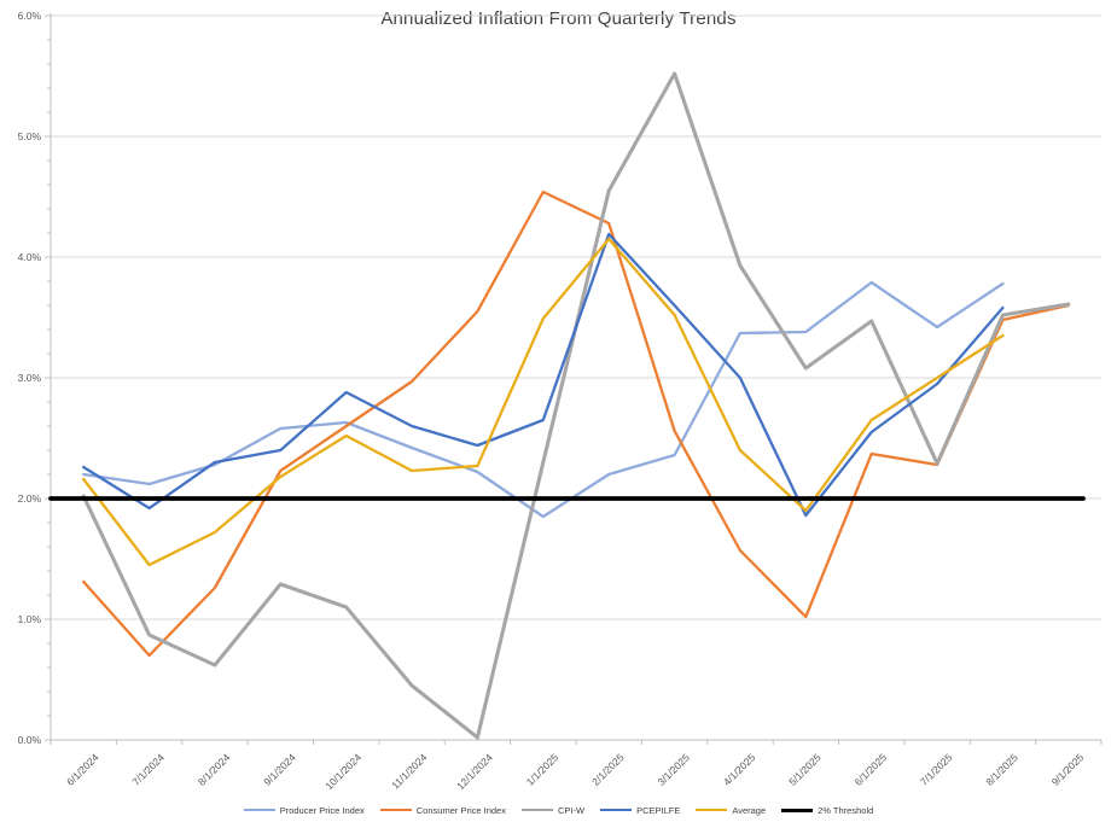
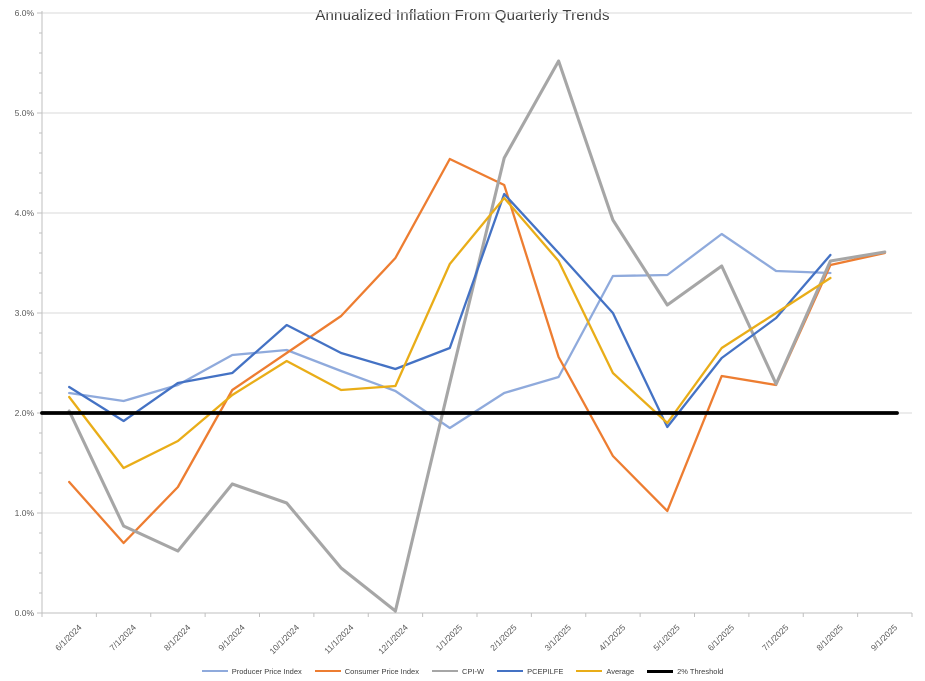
Producer Price Index/8/1/2025: 3.78% -> 3.40%
